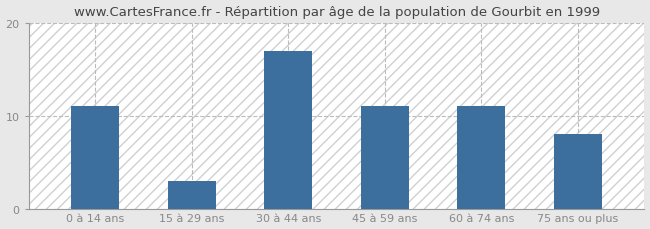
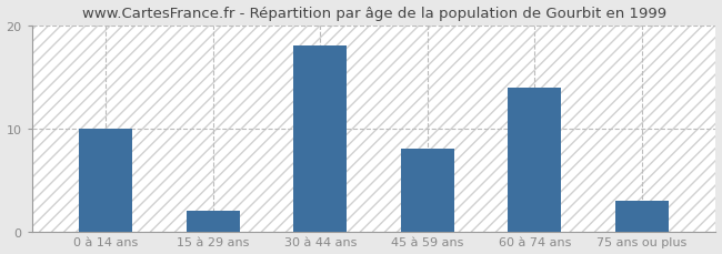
0 à 14 ans: 11 -> 10
15 à 29 ans: 3 -> 2
30 à 44 ans: 17 -> 18
45 à 59 ans: 11 -> 8
60 à 74 ans: 11 -> 14
75 ans ou plus: 8 -> 3
